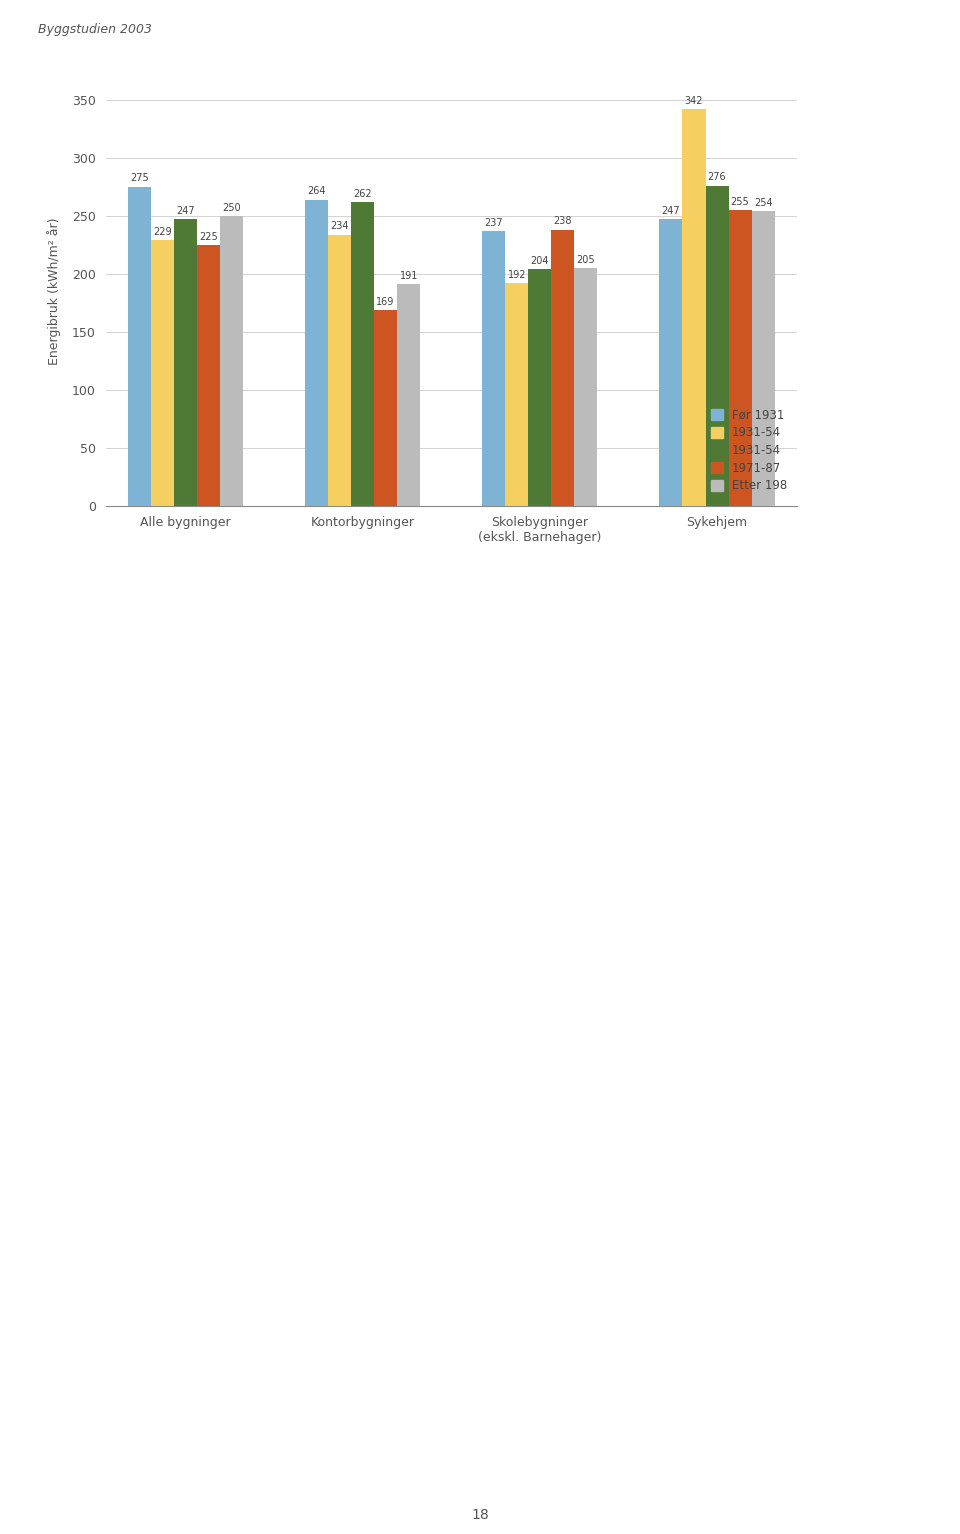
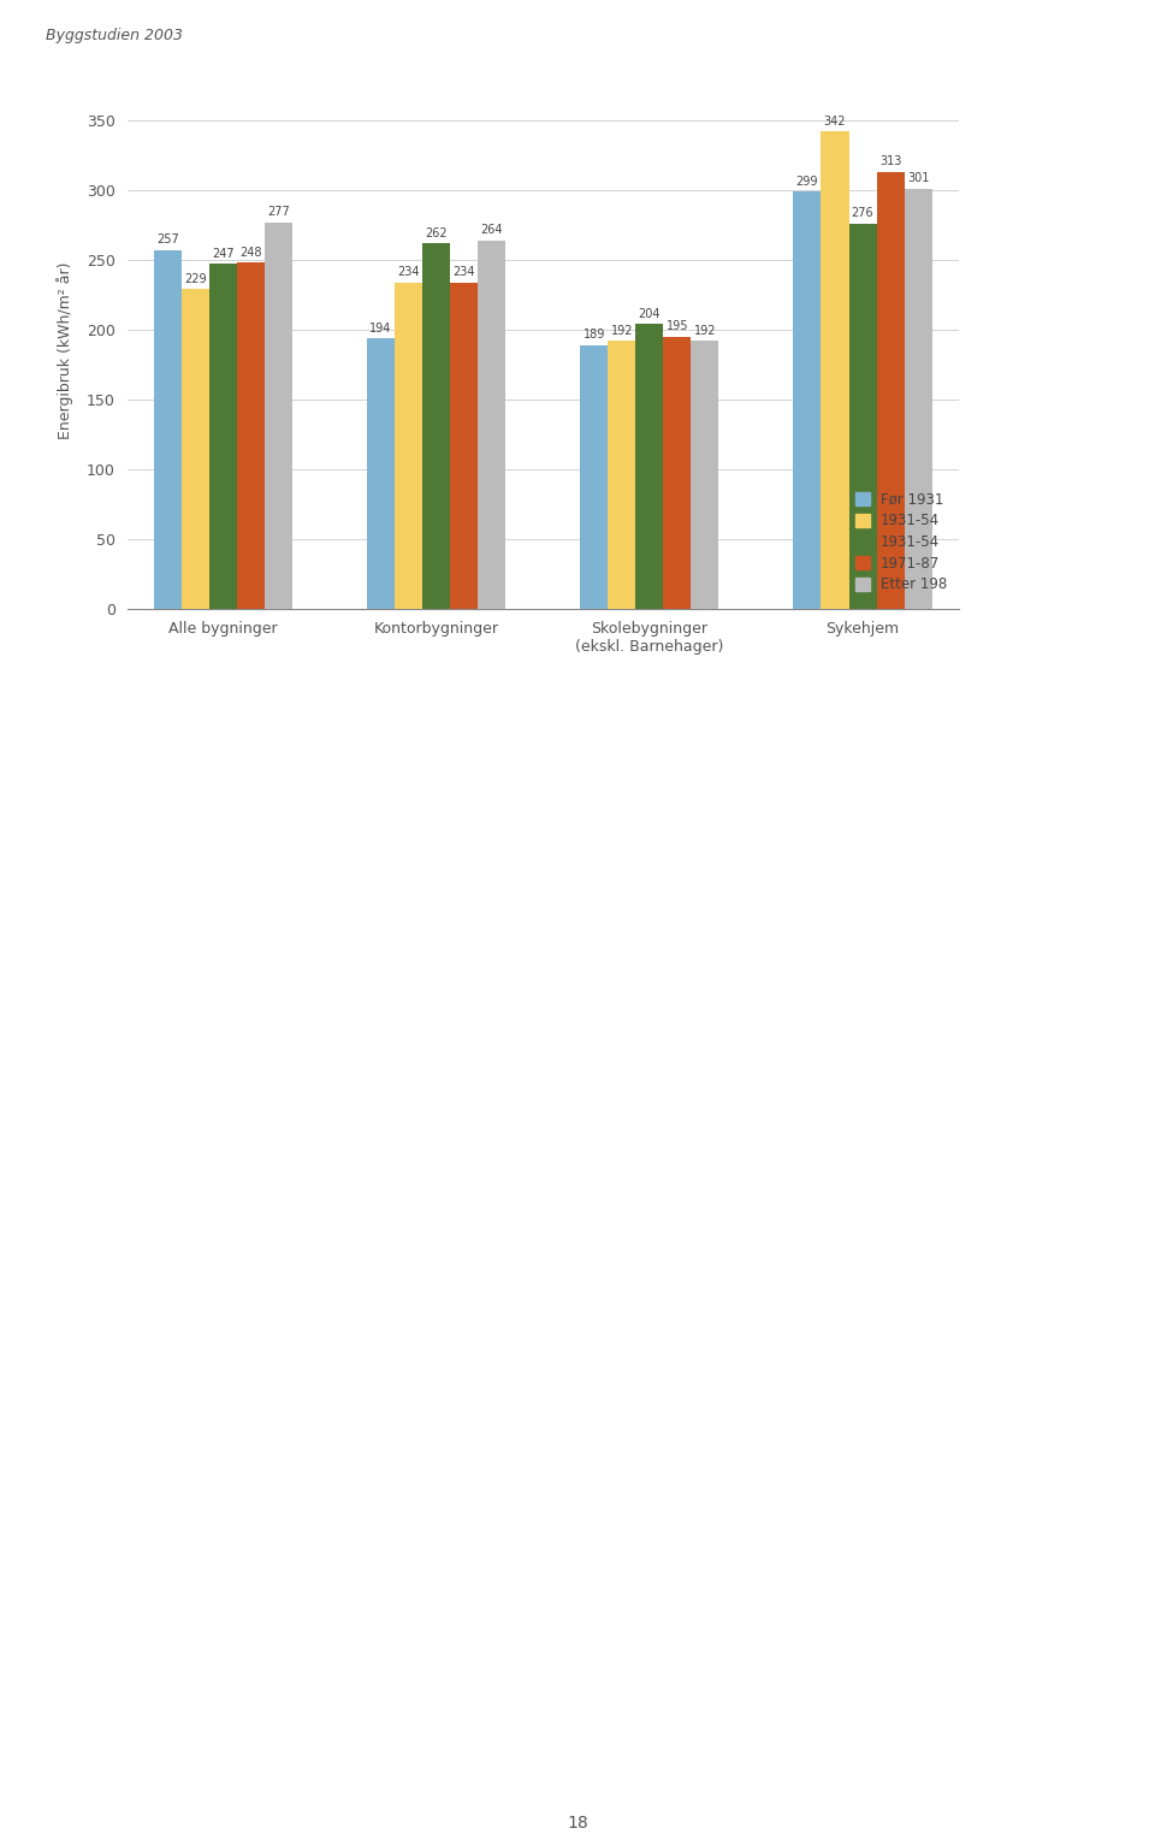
Før 1931/Alle bygninger: 275 -> 257
1971-87/Alle bygninger: 225 -> 248
Etter 198/Alle bygninger: 250 -> 277
Før 1931/Kontorbygninger: 264 -> 194
1971-87/Kontorbygninger: 169 -> 234
Etter 198/Kontorbygninger: 191 -> 264
Før 1931/Skolebygninger (ekskl. Barnehager): 237 -> 189
1971-87/Skolebygninger (ekskl. Barnehager): 238 -> 195
Etter 198/Skolebygninger (ekskl. Barnehager): 205 -> 192
Før 1931/Sykehjem: 247 -> 299
1971-87/Sykehjem: 255 -> 313
Etter 198/Sykehjem: 254 -> 301
